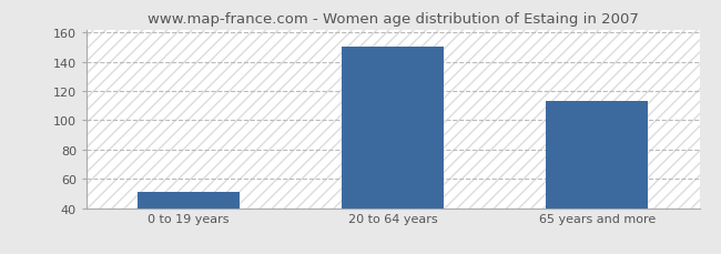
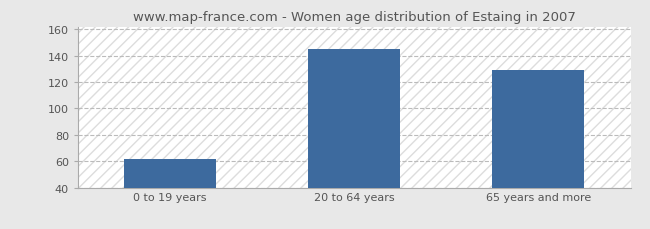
0 to 19 years: 51 -> 62
20 to 64 years: 150 -> 145
65 years and more: 113 -> 129
